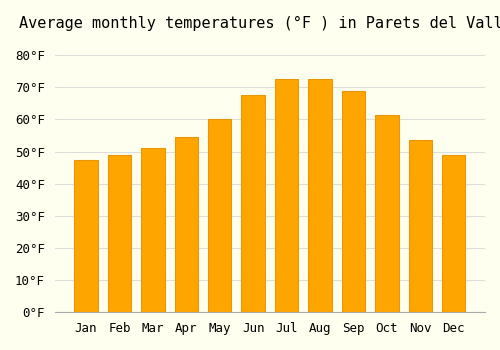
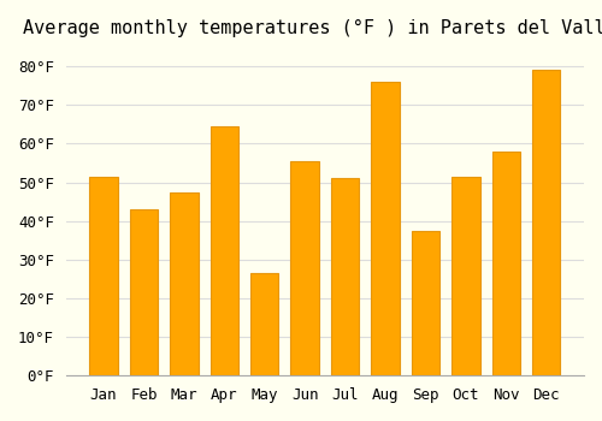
Jan: 47.5°F -> 51.5°F
Feb: 49.0°F -> 43.0°F
Mar: 51.0°F -> 47.5°F
Apr: 54.5°F -> 64.5°F
May: 60.0°F -> 26.5°F
Jun: 67.5°F -> 55.5°F
Jul: 72.5°F -> 51.0°F
Aug: 72.5°F -> 76.0°F
Sep: 69.0°F -> 37.5°F
Oct: 61.5°F -> 51.5°F
Nov: 53.5°F -> 58.0°F
Dec: 49.0°F -> 79.0°F
